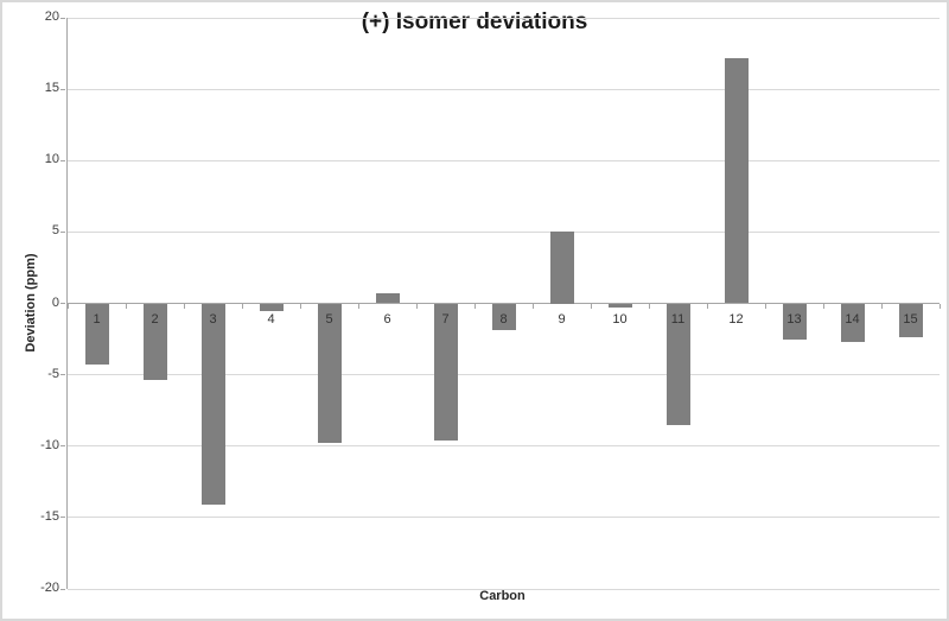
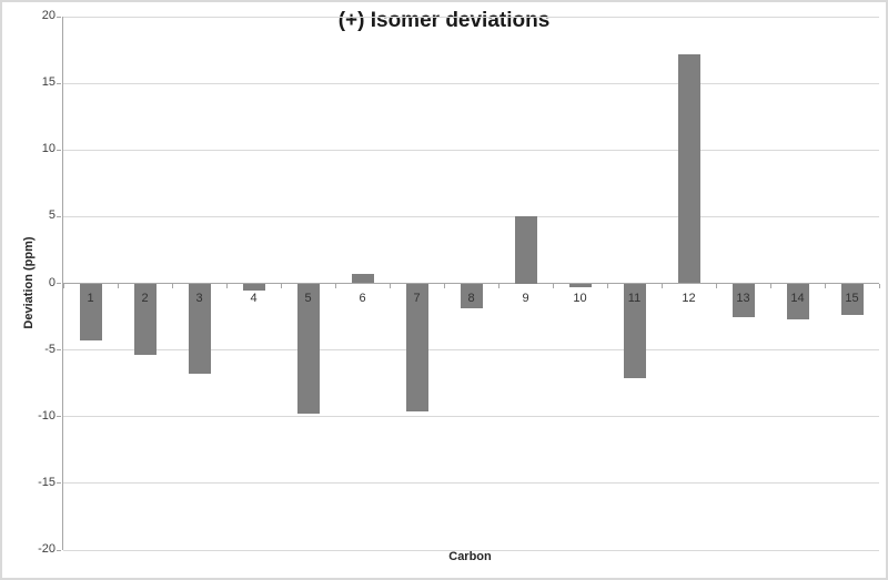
3: -14.1 -> -6.8
11: -8.5 -> -7.1
